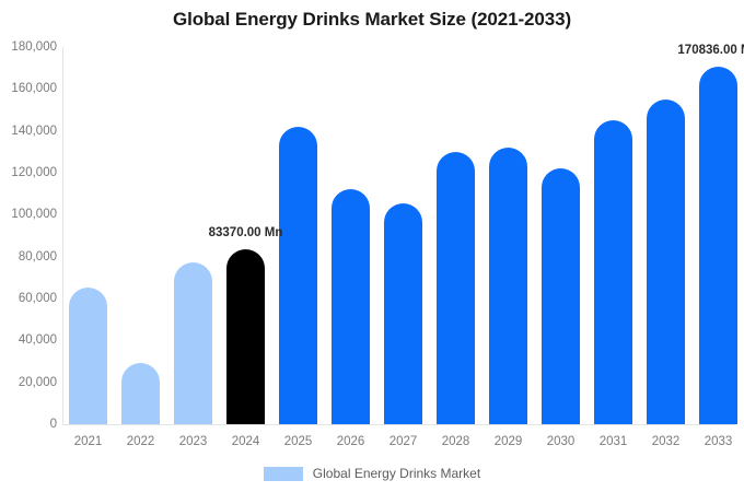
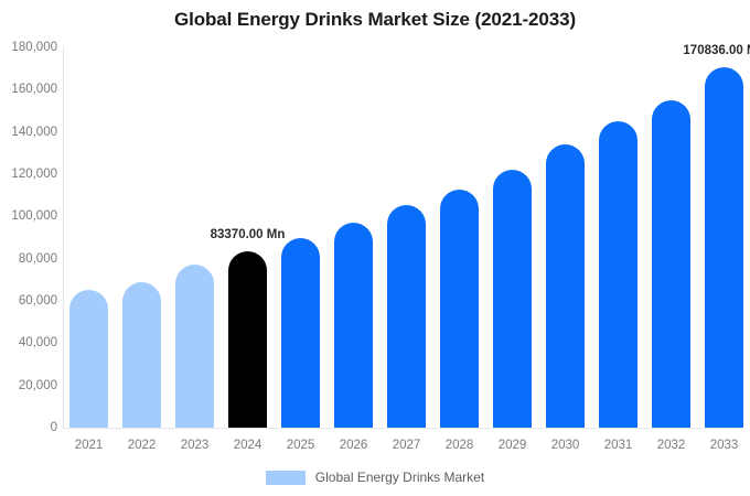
2022: 29000 -> 69000
2025: 142000 -> 90000
2026: 112000 -> 97000
2028: 130000 -> 113000
2029: 132000 -> 122000
2030: 122000 -> 134000
